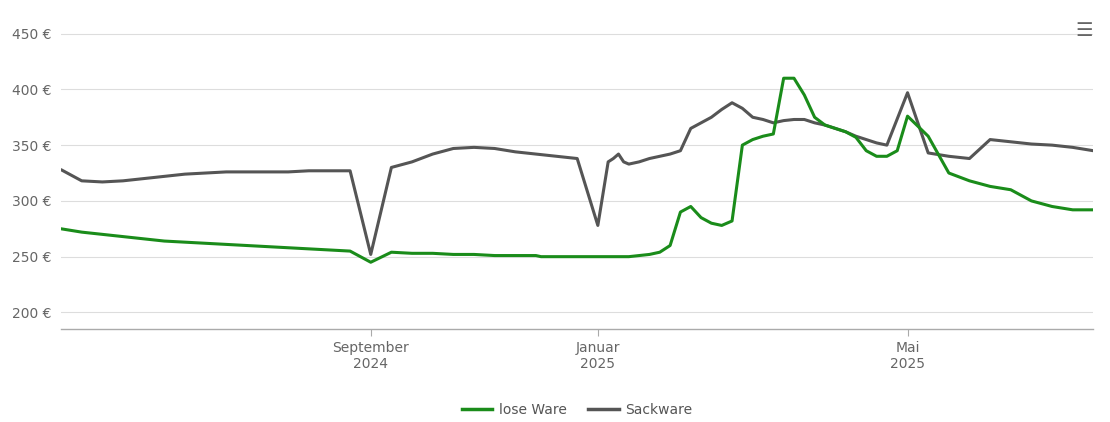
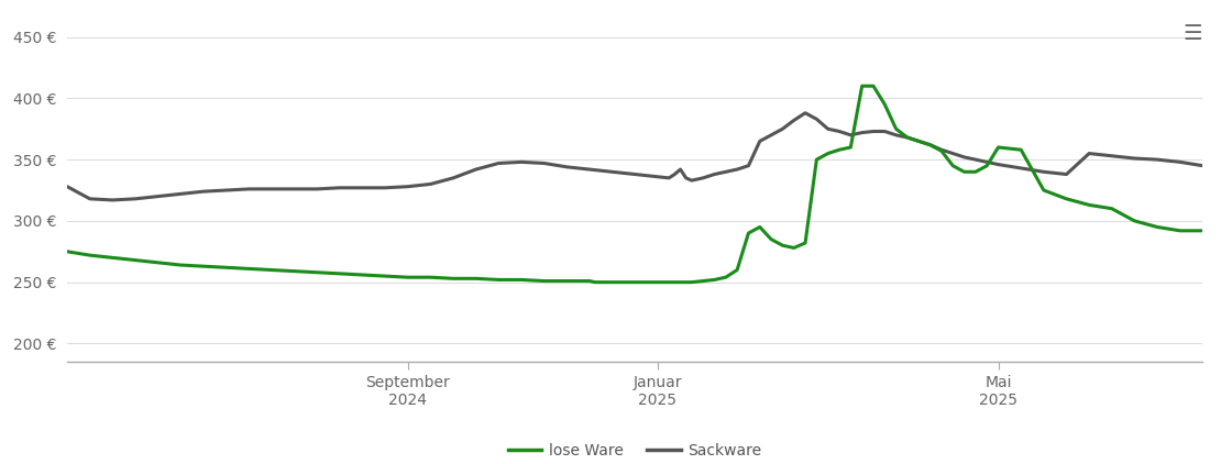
lose Ware/September 2024: 245 € -> 254 €
Sackware/September 2024: 252 € -> 328 €
Sackware/Januar 2025: 278 € -> 336 €
lose Ware/Mai 2025: 376 € -> 360 €
Sackware/Mai 2025: 397 € -> 346 €
